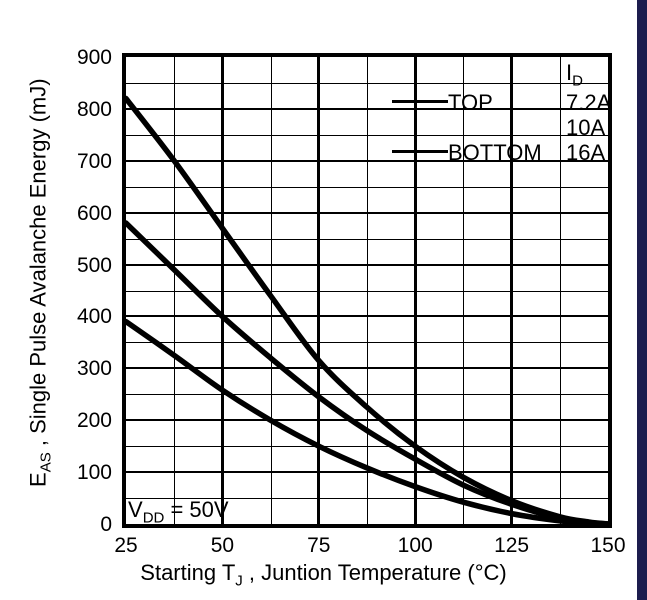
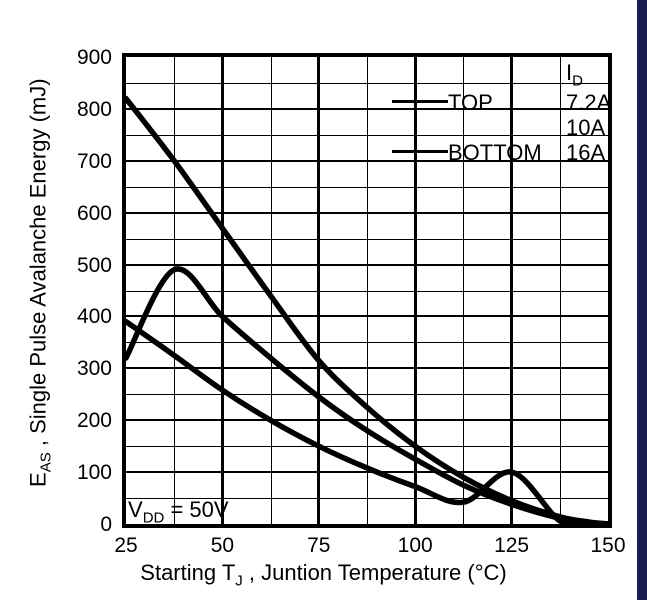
10A/25: 580 -> 320
16A/125: 20 -> 100
